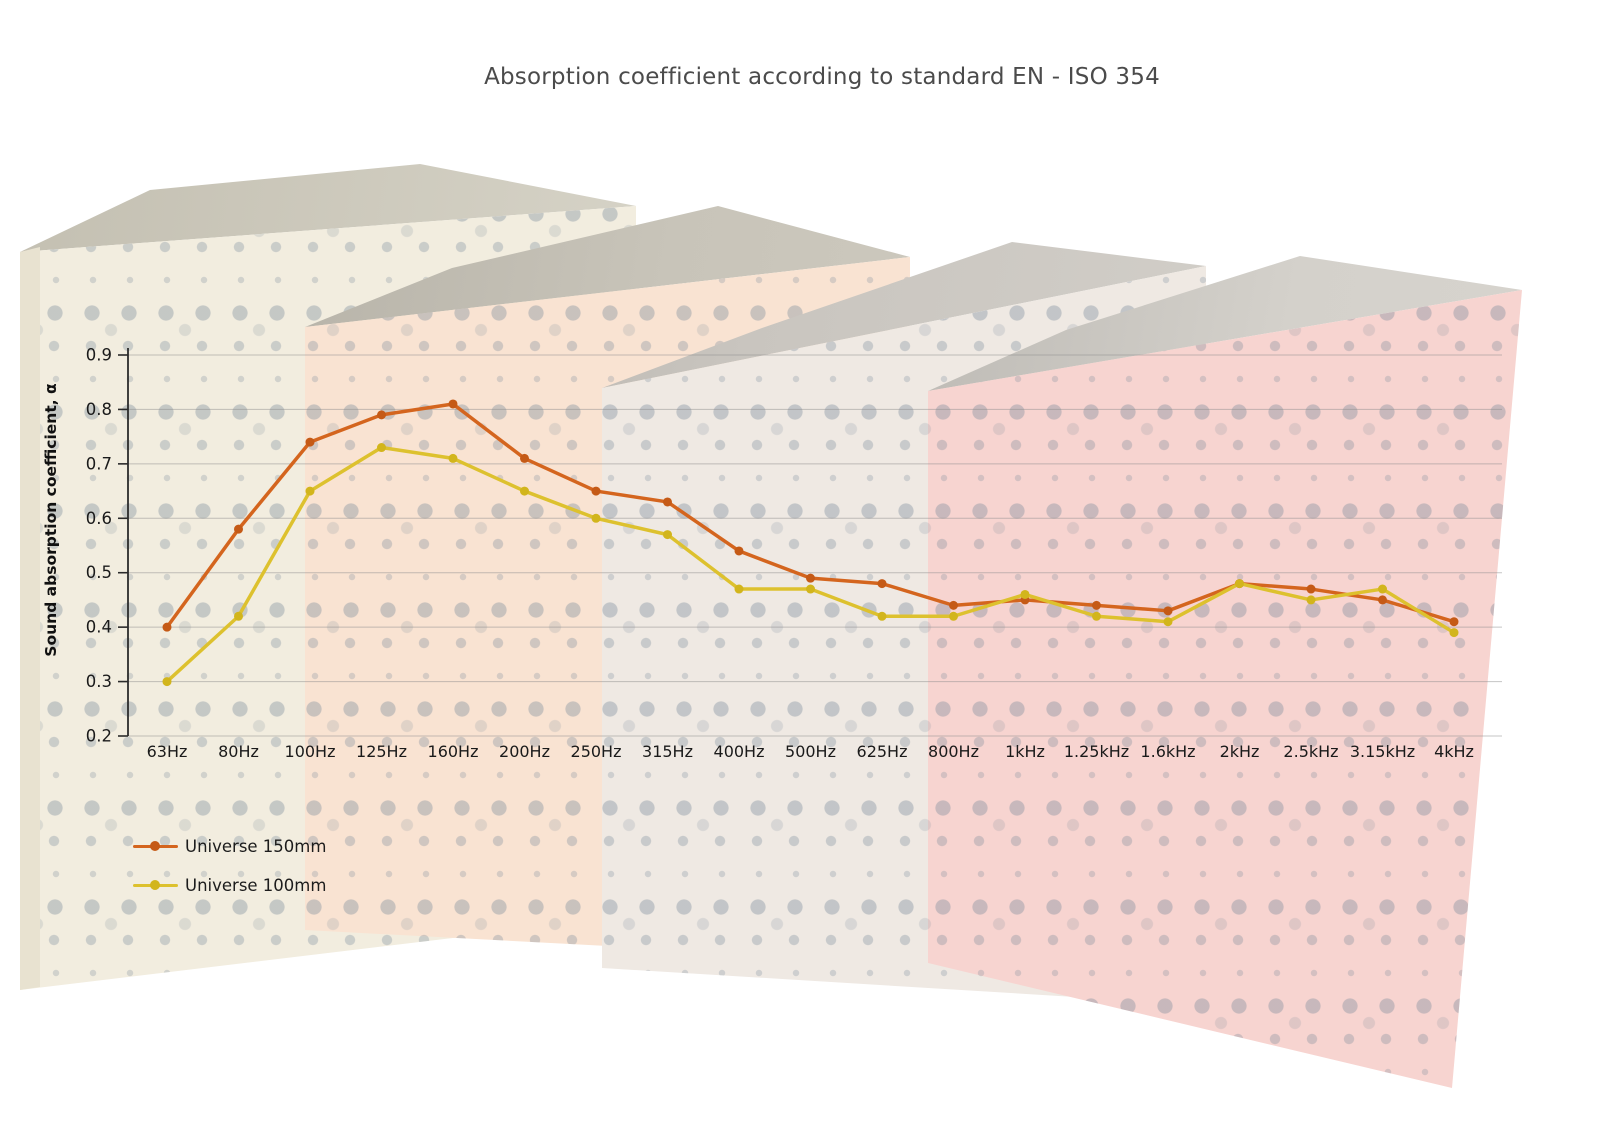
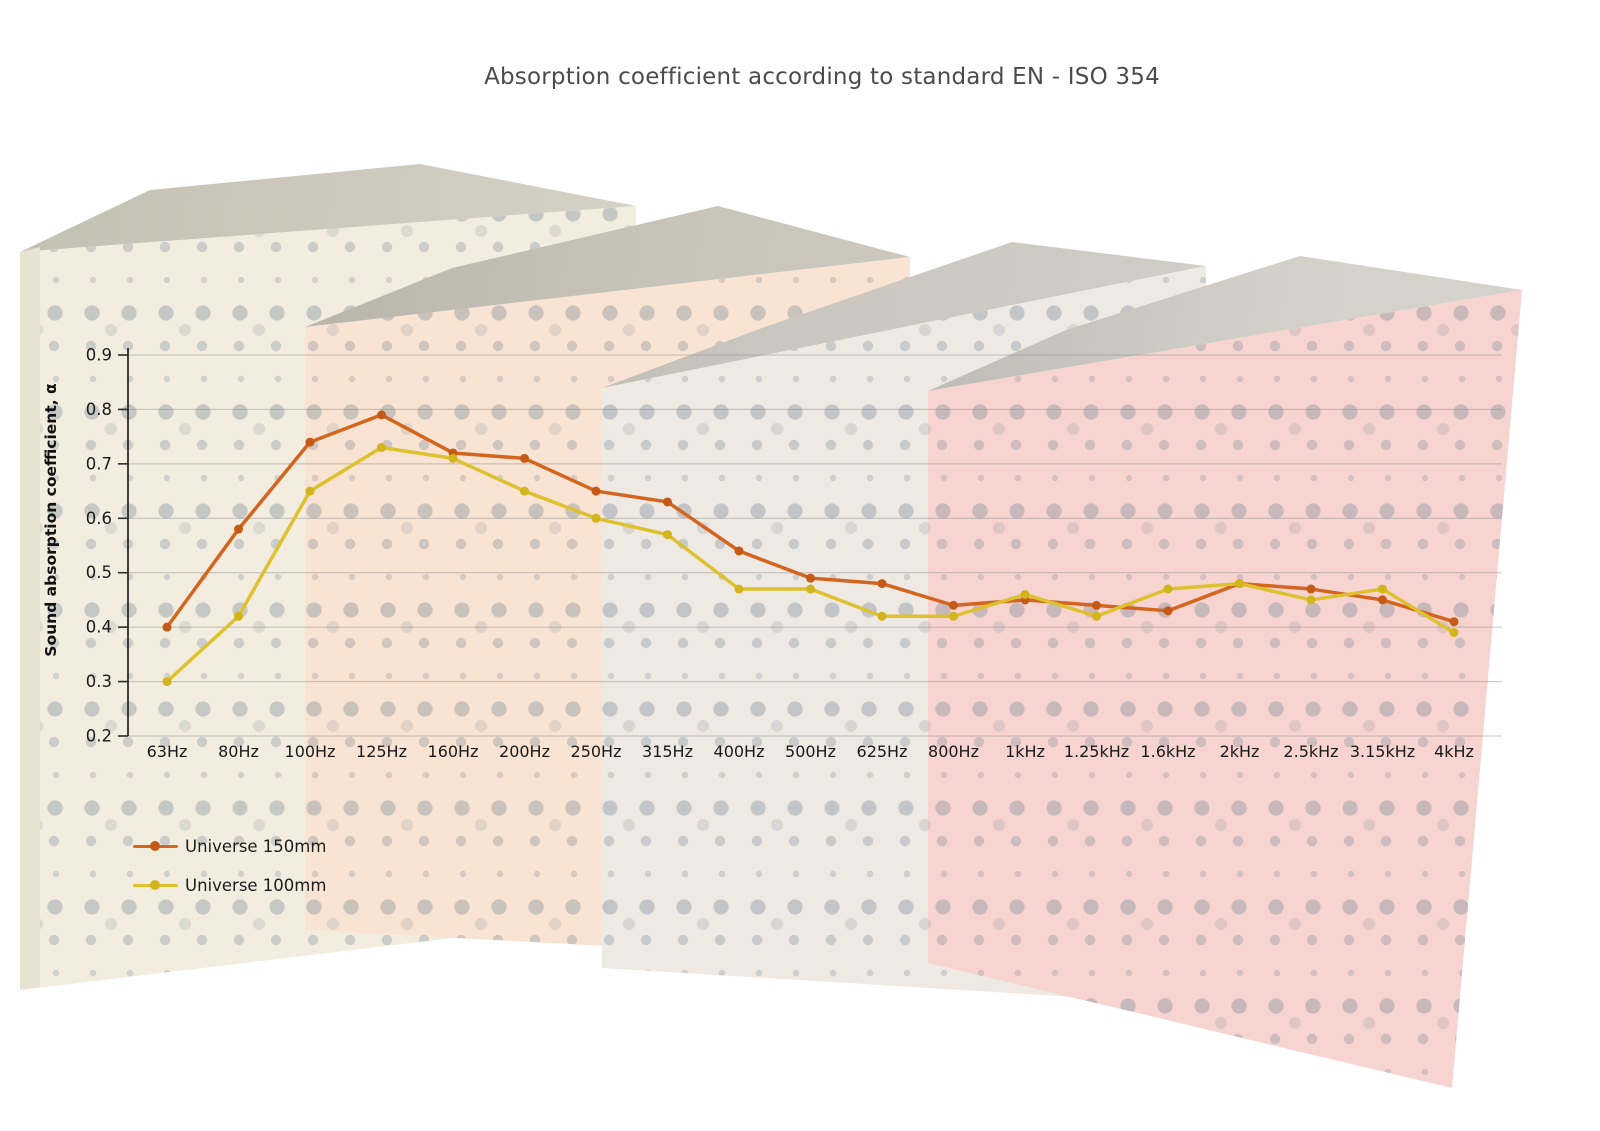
Universe 150mm/160Hz: 0.81 -> 0.72
Universe 100mm/1.6kHz: 0.41 -> 0.47
